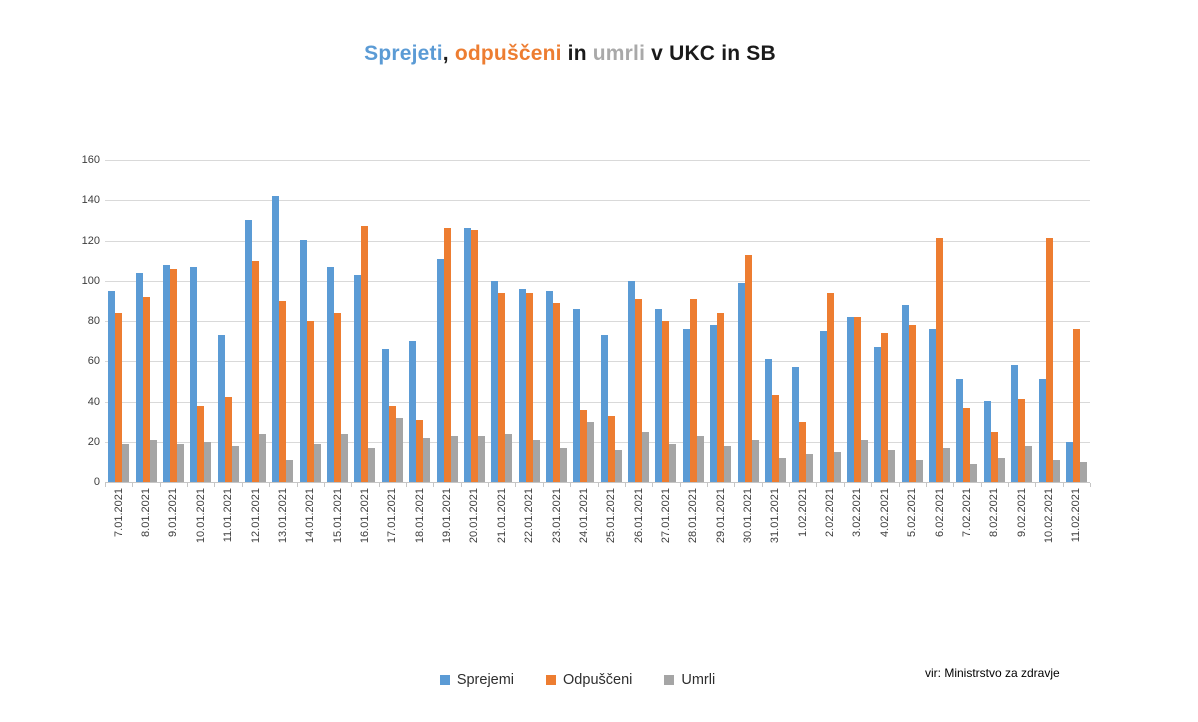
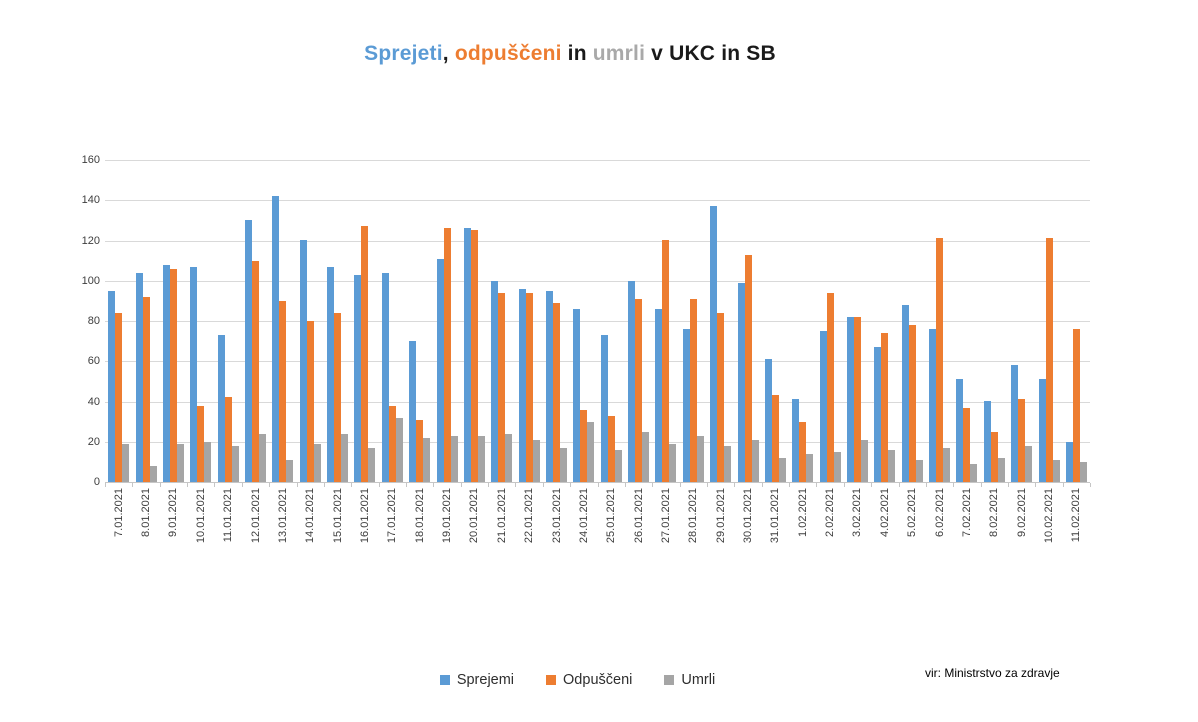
Umrli/8.01.2021: 21 -> 8
Sprejemi/17.01.2021: 66 -> 104
Odpuščeni/27.01.2021: 80 -> 120
Sprejemi/29.01.2021: 78 -> 137
Sprejemi/1.02.2021: 57 -> 41
